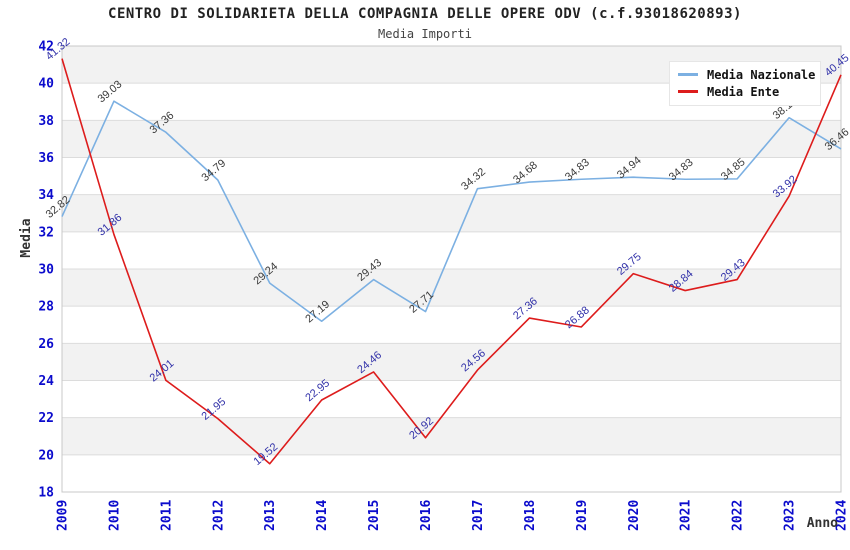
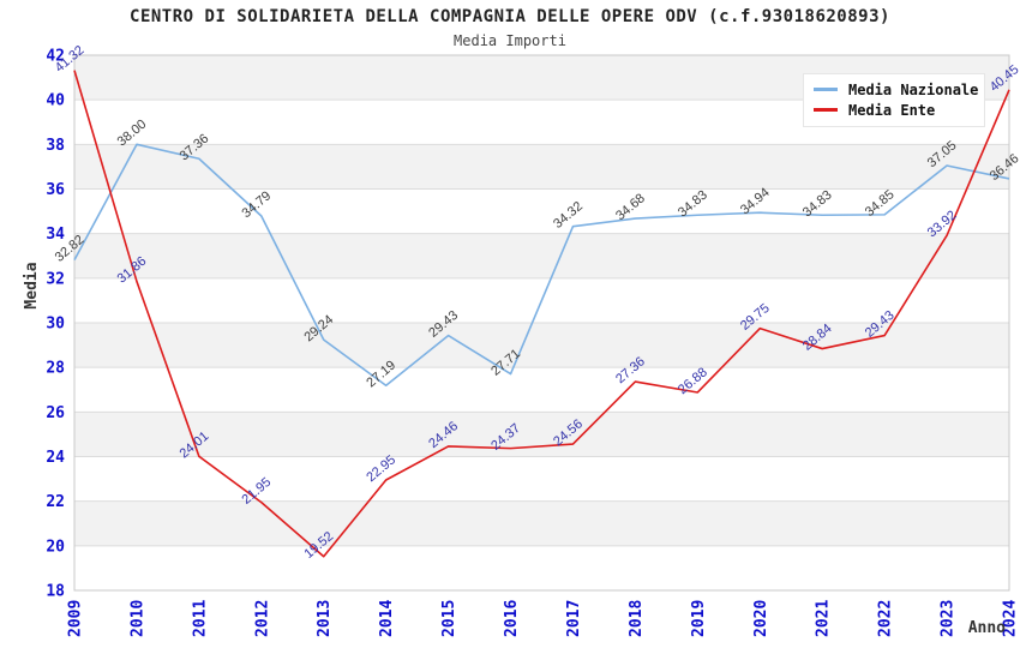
Media Nazionale/2010: 39.03 -> 38.00
Media Ente/2016: 20.92 -> 24.37
Media Nazionale/2023: 38.14 -> 37.05
